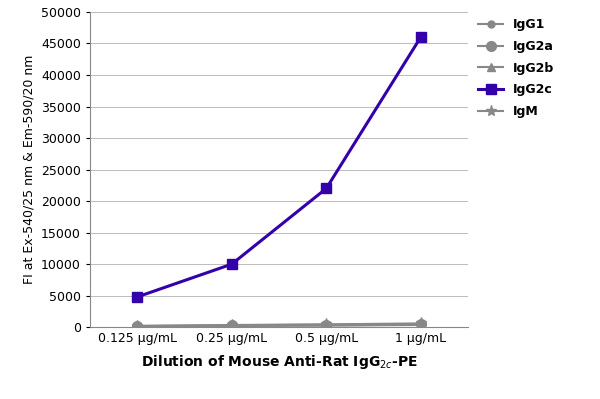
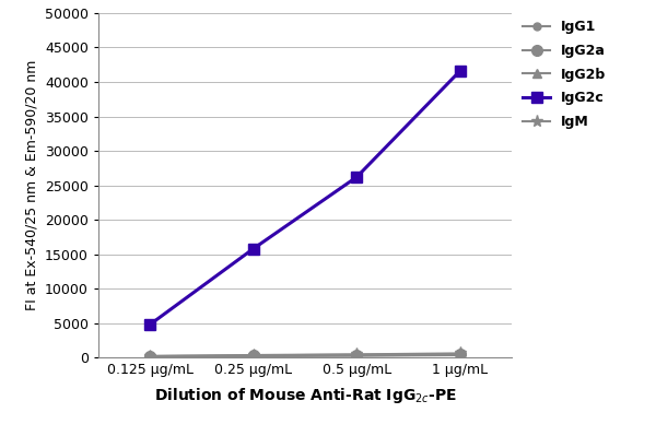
IgG2c/0.25 μg/mL: 10000 -> 15800
IgG2c/0.5 μg/mL: 22000 -> 26200
IgG2c/1 μg/mL: 46000 -> 41600
